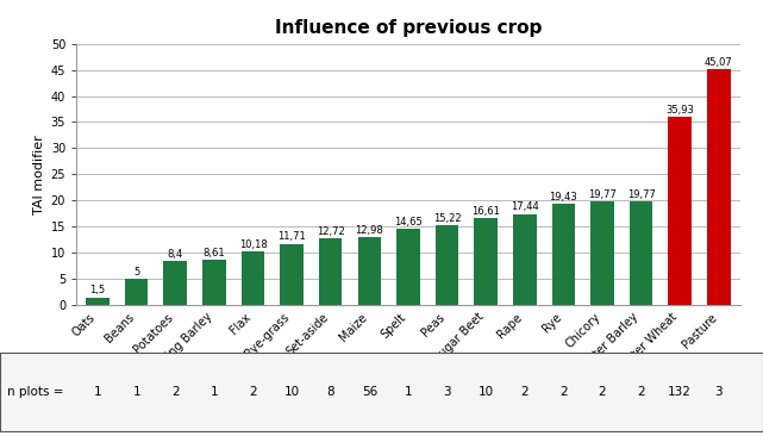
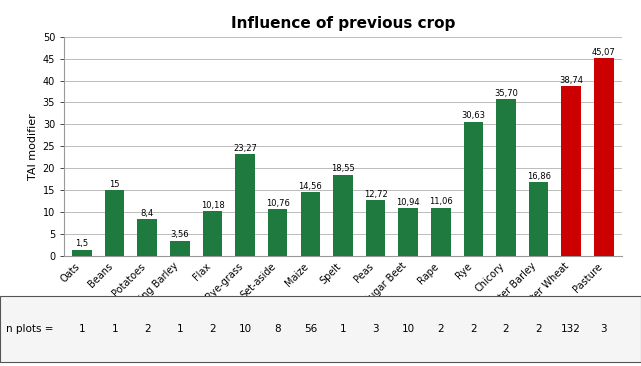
Beans: 5 -> 15
Brewing Barley: 8,61 -> 3,56
Rye-grass: 11,71 -> 23,27
Set-aside: 12,72 -> 10,76
Maize: 12,98 -> 14,56
Spelt: 14,65 -> 18,55
Peas: 15,22 -> 12,72
Sugar Beet: 16,61 -> 10,94
Rape: 17,44 -> 11,06
Rye: 19,43 -> 30,63
Chicory: 19,77 -> 35,70
Winter Barley: 19,77 -> 16,86
Winter Wheat: 35,93 -> 38,74
